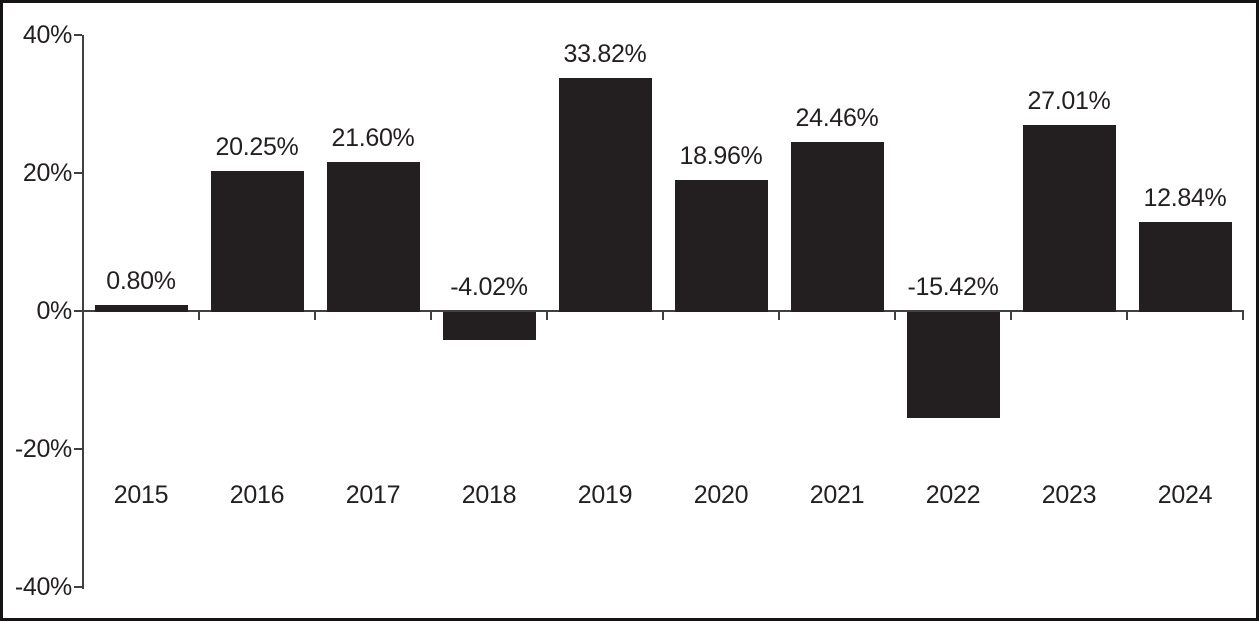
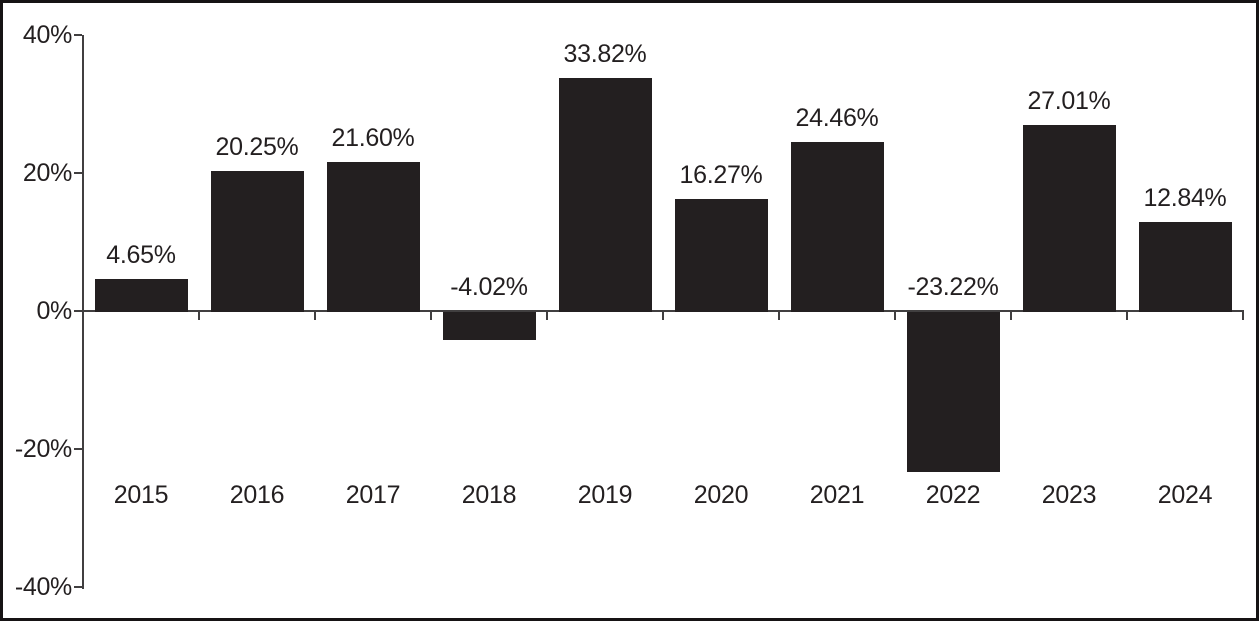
2015: 0.80% -> 4.65%
2020: 18.96% -> 16.27%
2022: -15.42% -> -23.22%
